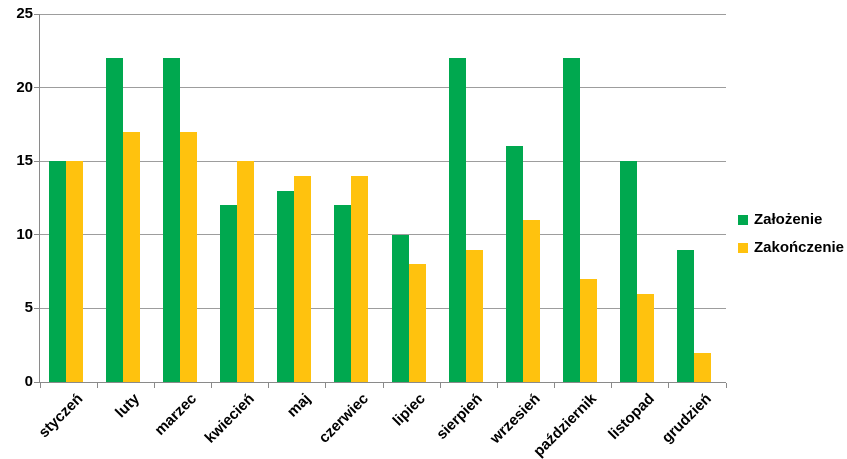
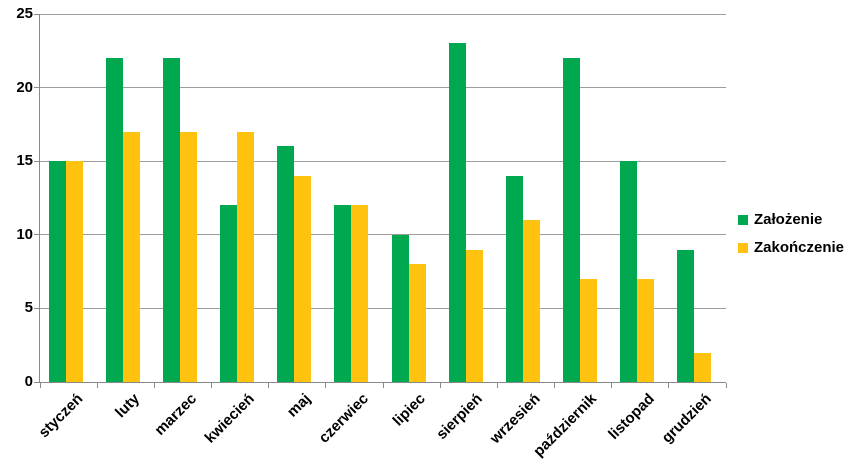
Zakończenie/kwiecień: 15 -> 17
Założenie/maj: 13 -> 16
Zakończenie/czerwiec: 14 -> 12
Założenie/sierpień: 22 -> 23
Założenie/wrzesień: 16 -> 14
Zakończenie/listopad: 6 -> 7
